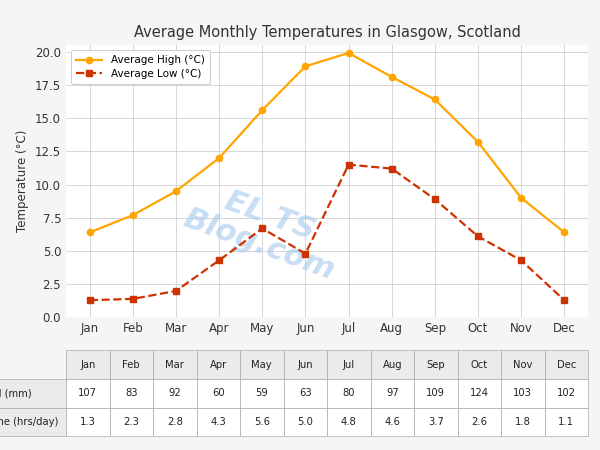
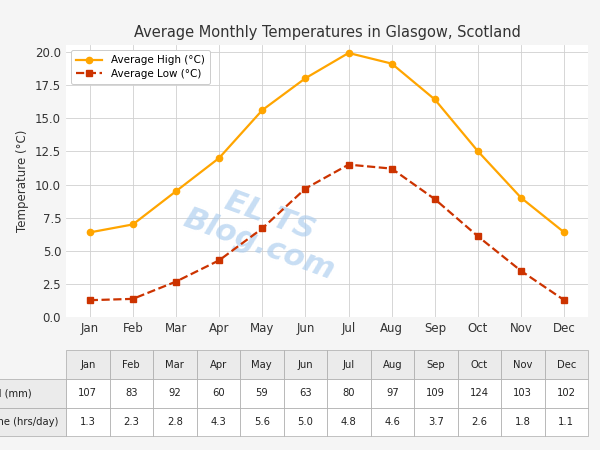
Average High (°C)/Feb: 7.7 -> 7.0
Average Low (°C)/Mar: 2.0 -> 2.7
Average High (°C)/Jun: 18.9 -> 18.0
Average Low (°C)/Jun: 4.8 -> 9.7
Average High (°C)/Aug: 18.1 -> 19.1
Average High (°C)/Oct: 13.2 -> 12.5
Average Low (°C)/Nov: 4.3 -> 3.5
